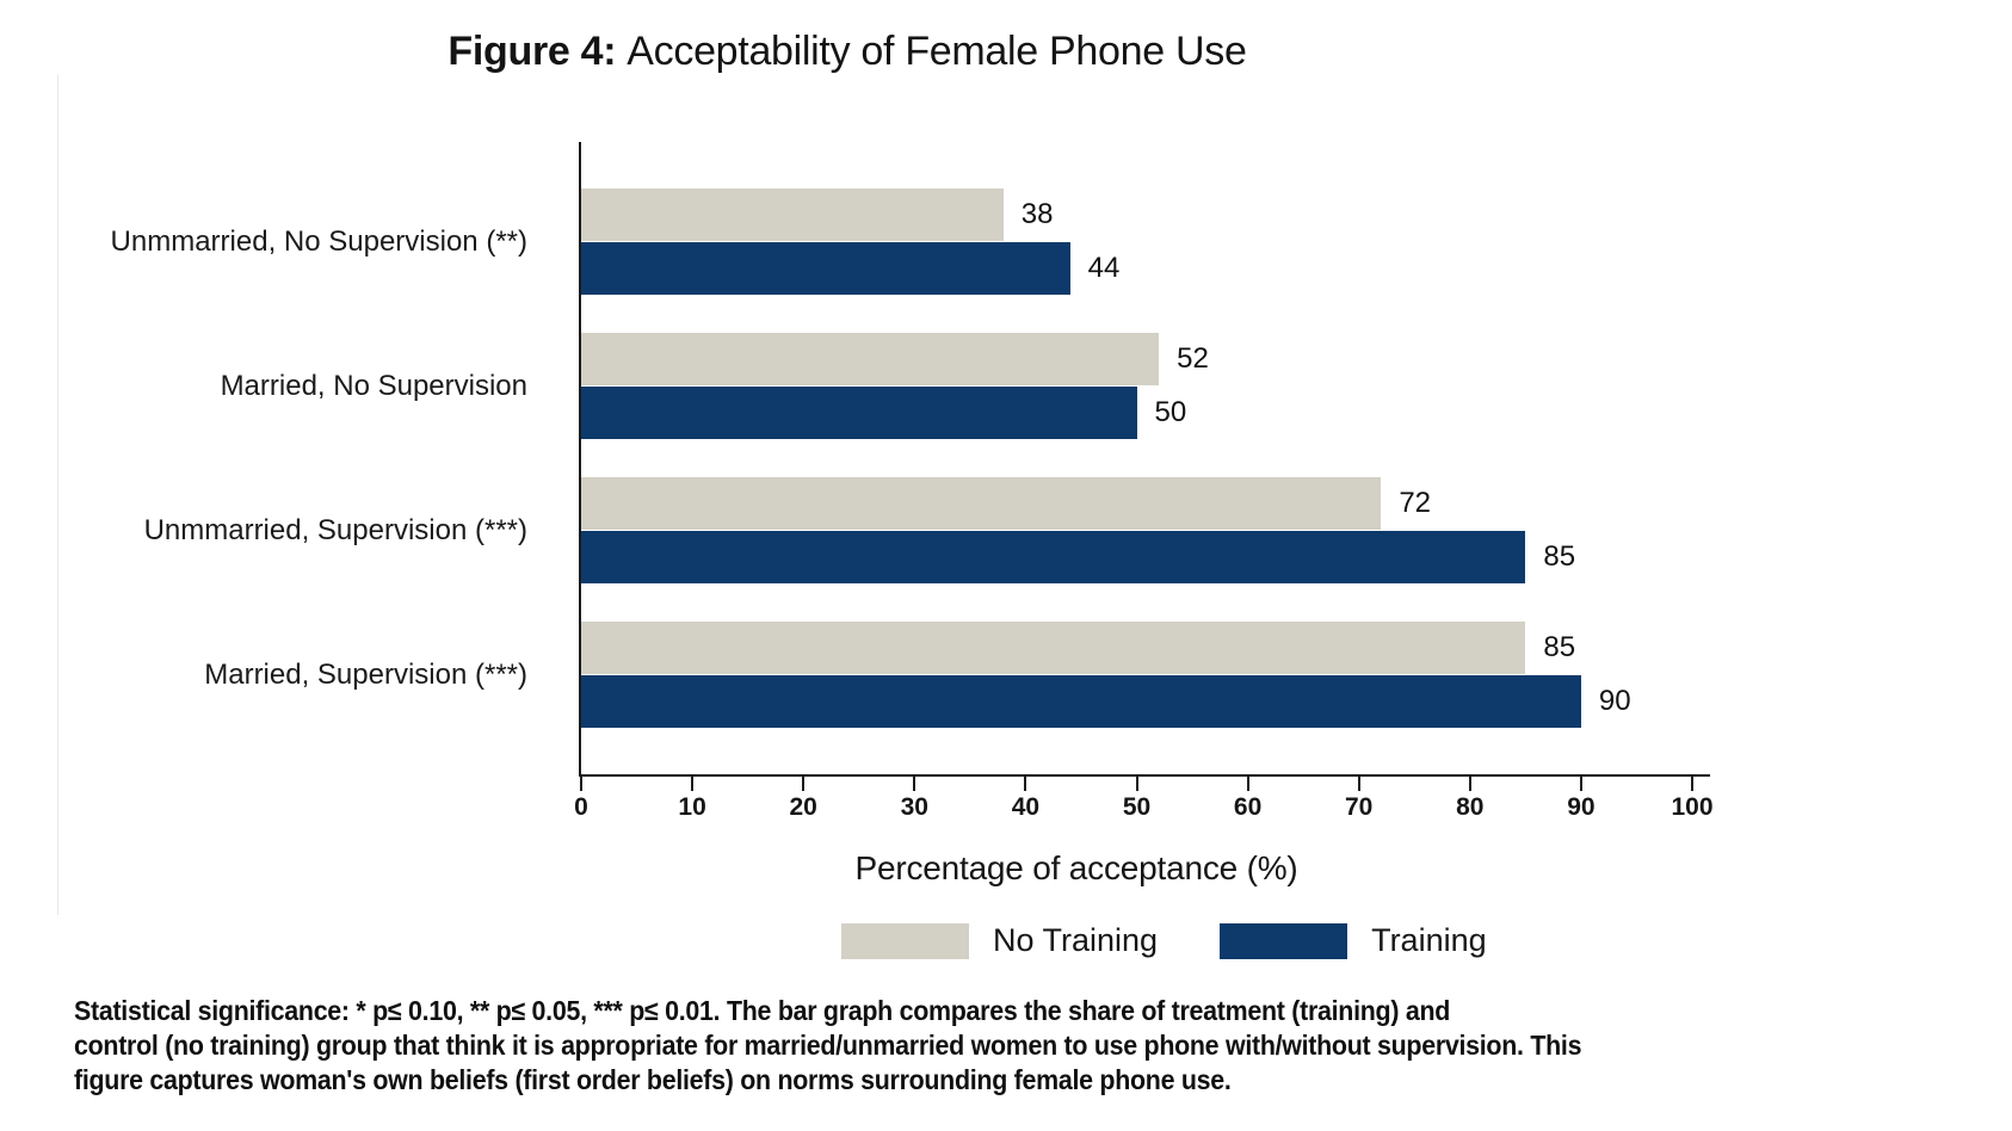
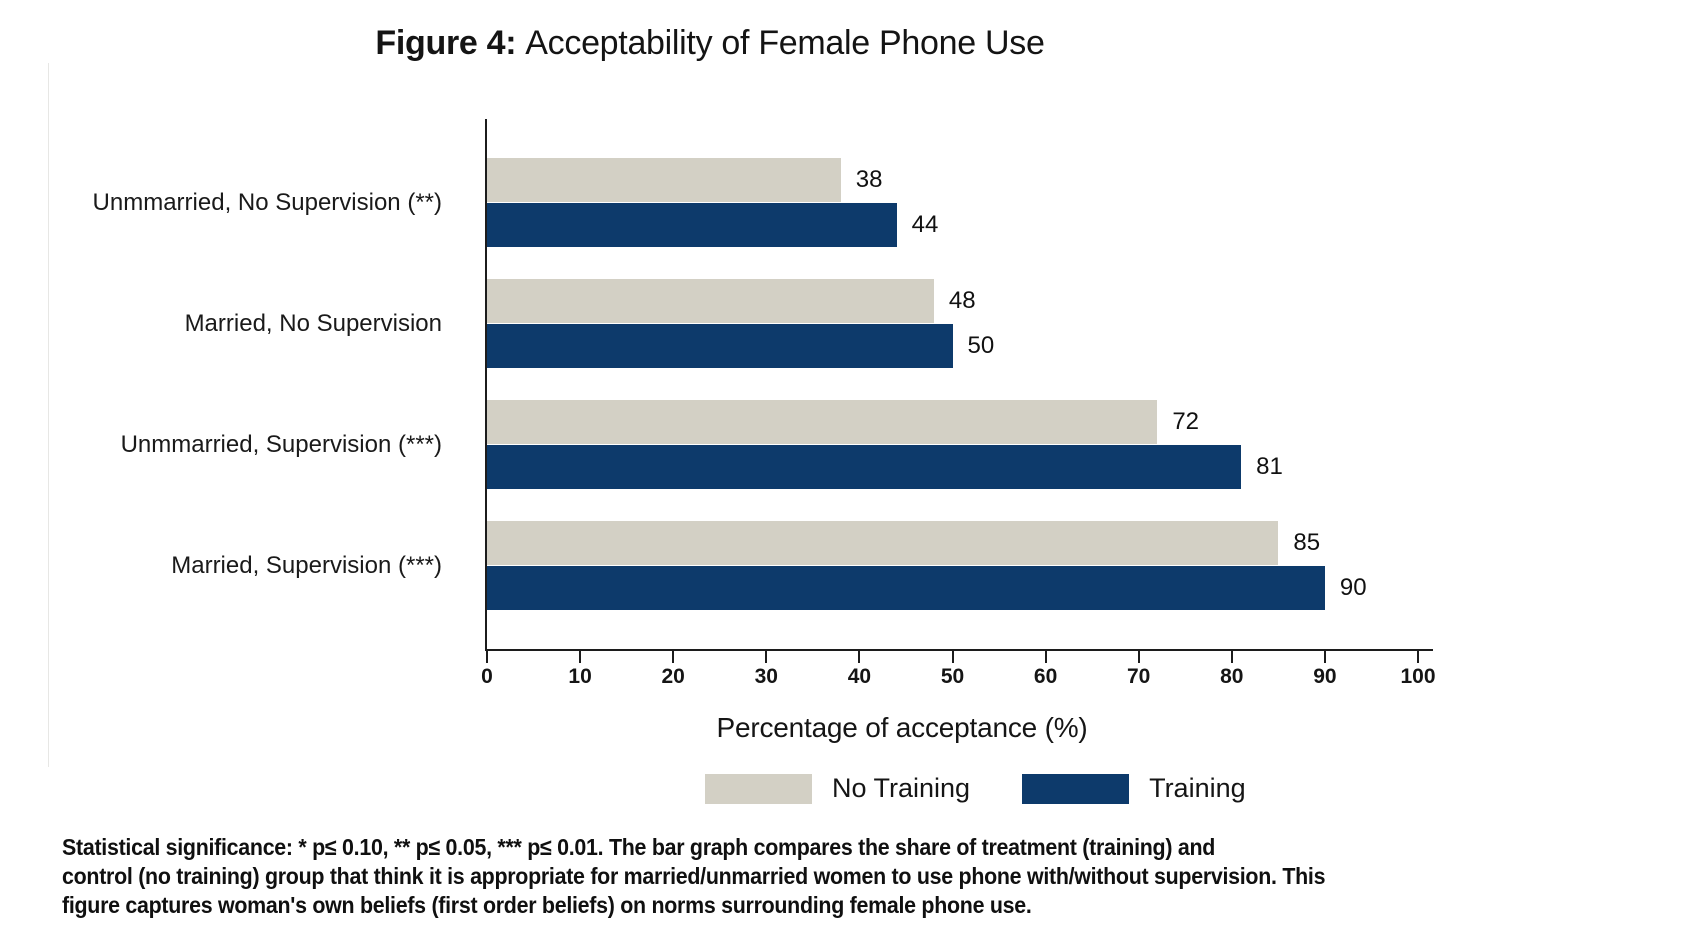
No Training/Married, No Supervision: 52 -> 48
Training/Unmmarried, Supervision (***): 85 -> 81
